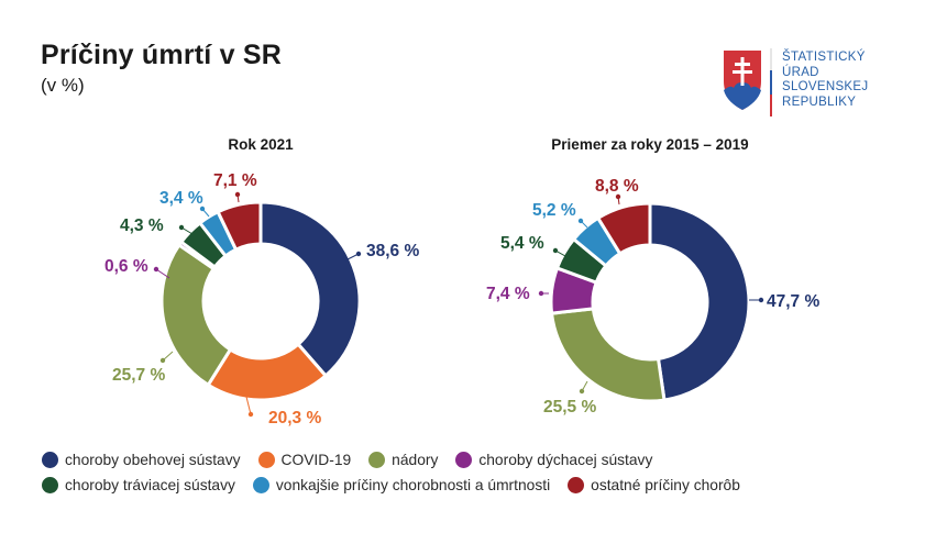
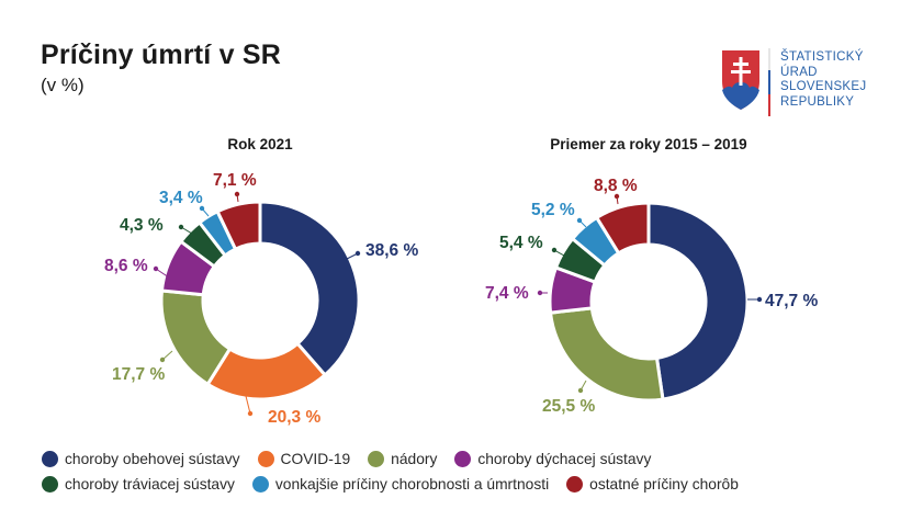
Rok 2021/nádory: 25,7 -> 17,7
Rok 2021/choroby dýchacej sústavy: 0,6 -> 8,6
